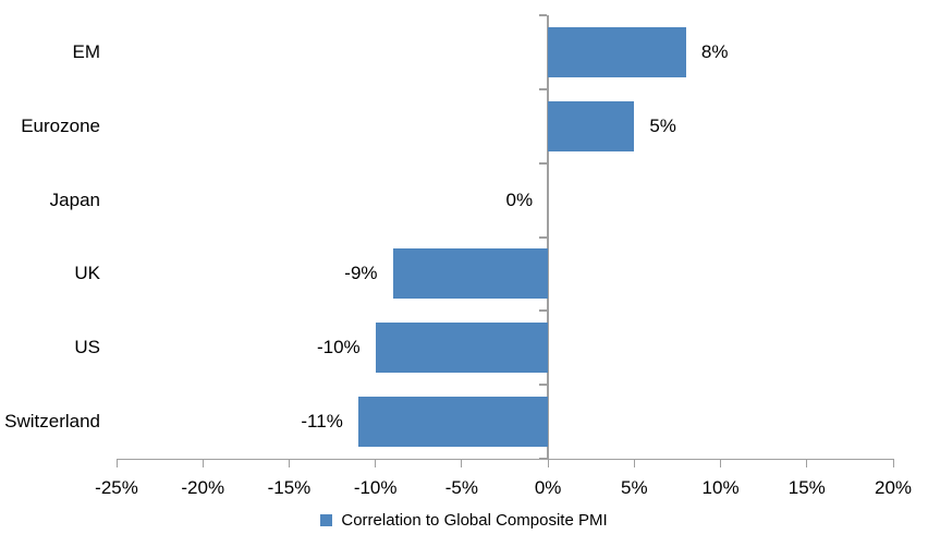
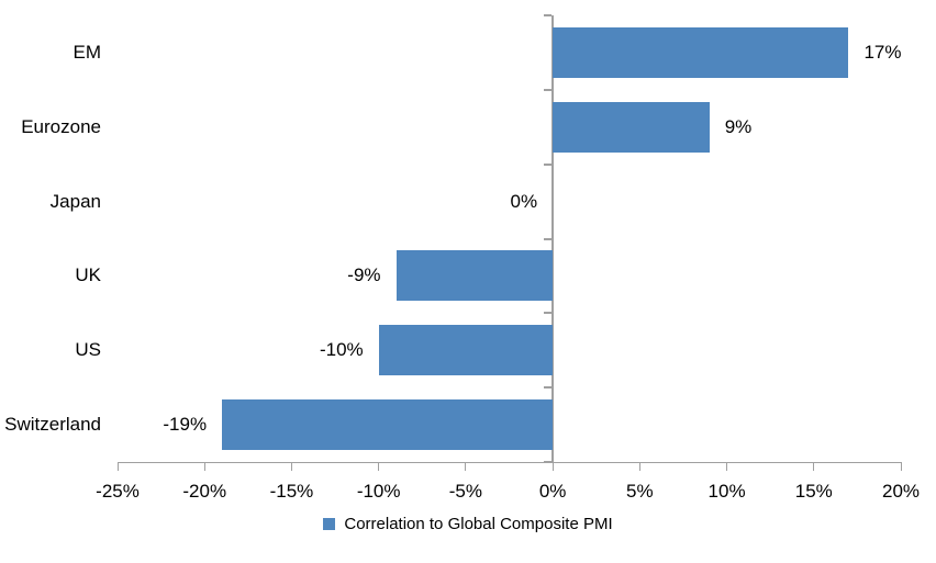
EM: 8% -> 17%
Eurozone: 5% -> 9%
Switzerland: -11% -> -19%
